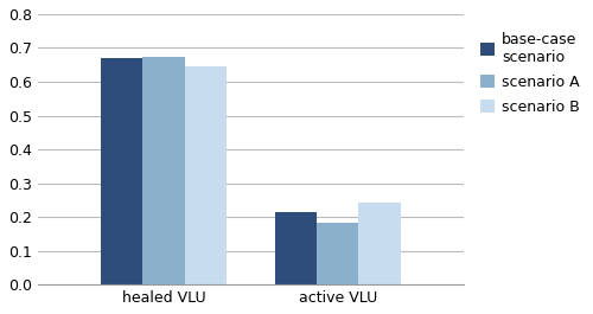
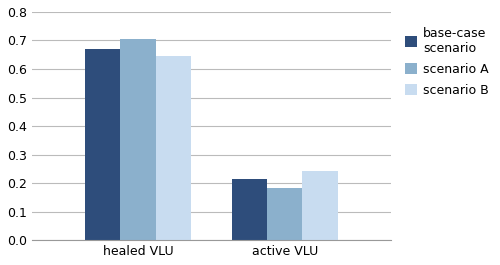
scenario A/healed VLU: 0.675 -> 0.705
